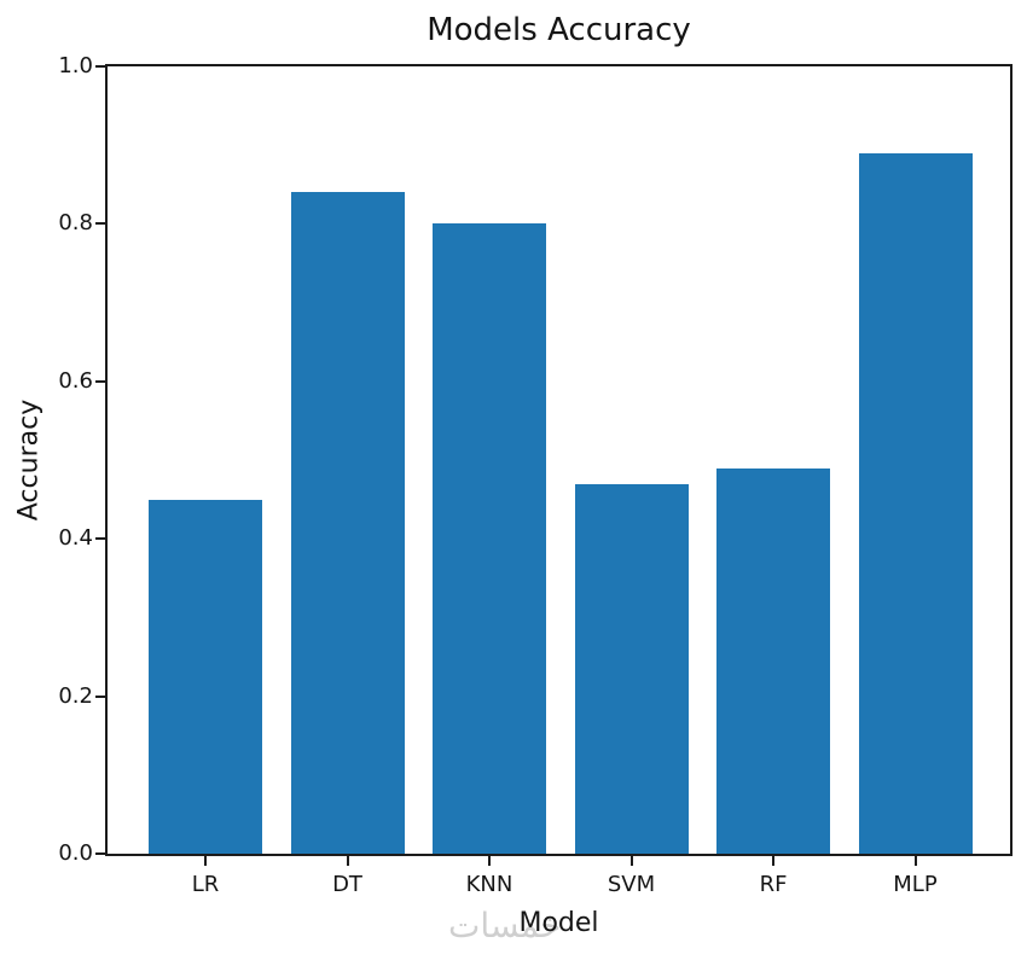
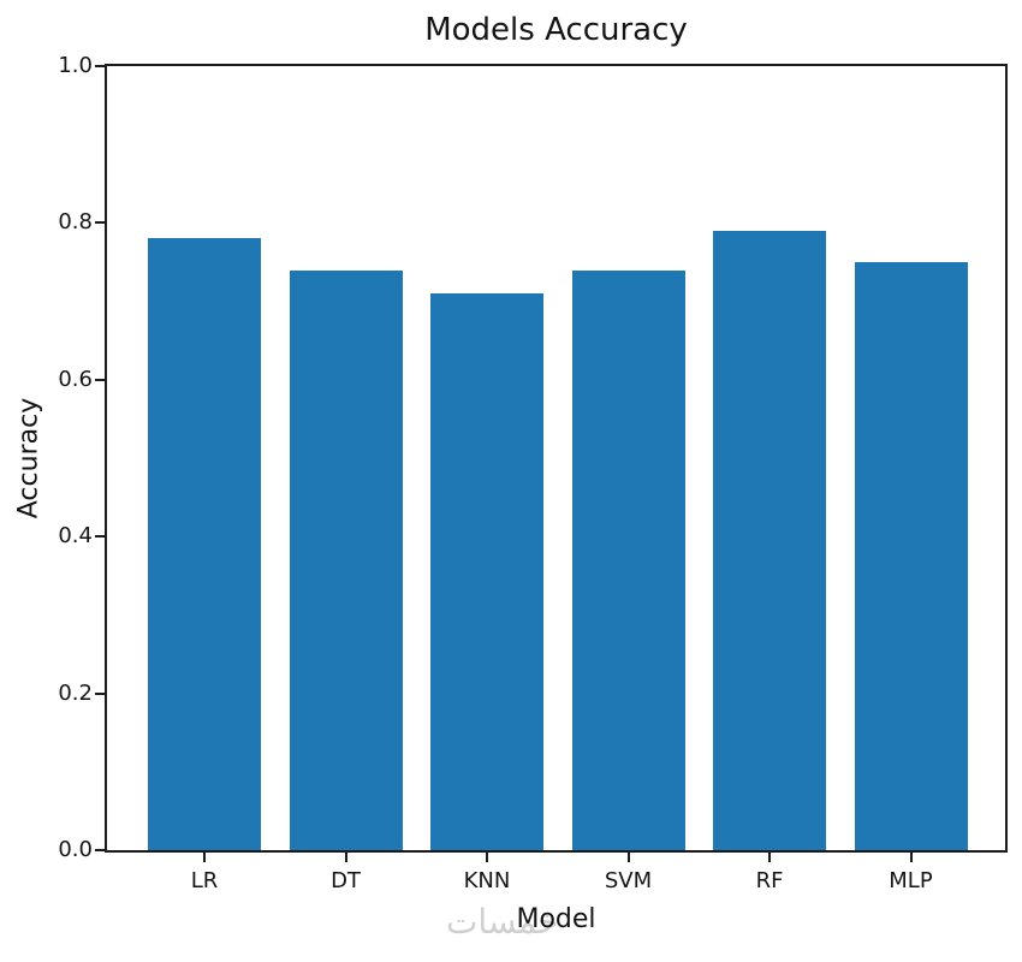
LR: 0.45 -> 0.78
DT: 0.84 -> 0.74
KNN: 0.80 -> 0.71
SVM: 0.47 -> 0.74
RF: 0.49 -> 0.79
MLP: 0.89 -> 0.75
